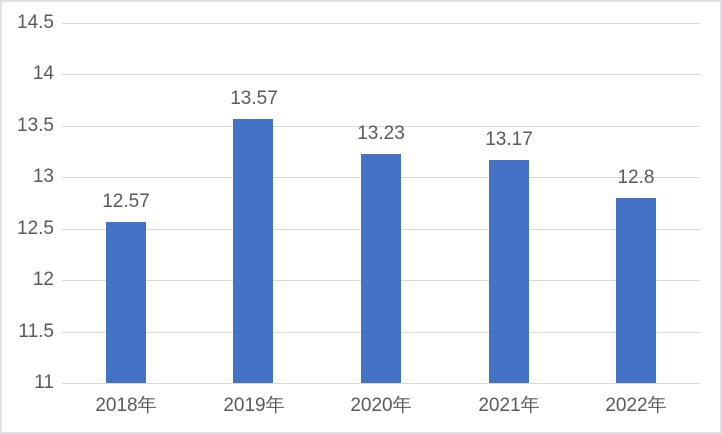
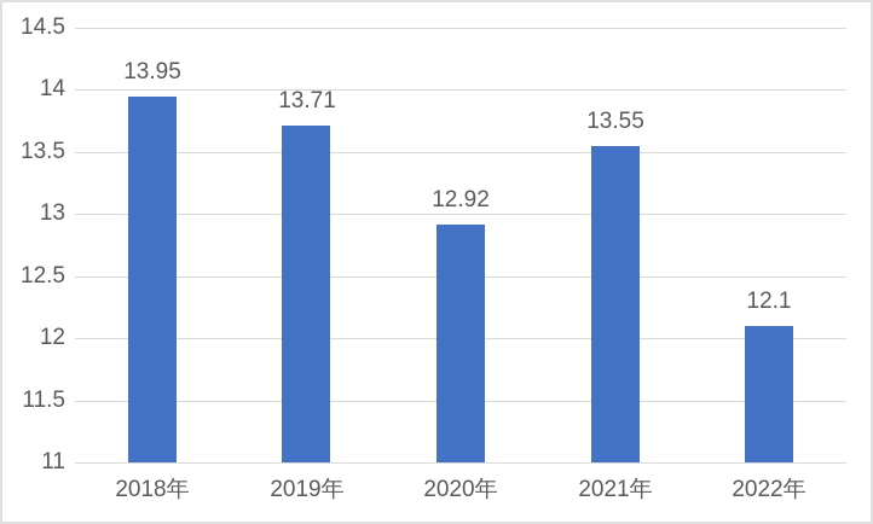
2018年: 12.57 -> 13.95
2019年: 13.57 -> 13.71
2020年: 13.23 -> 12.92
2021年: 13.17 -> 13.55
2022年: 12.8 -> 12.1
